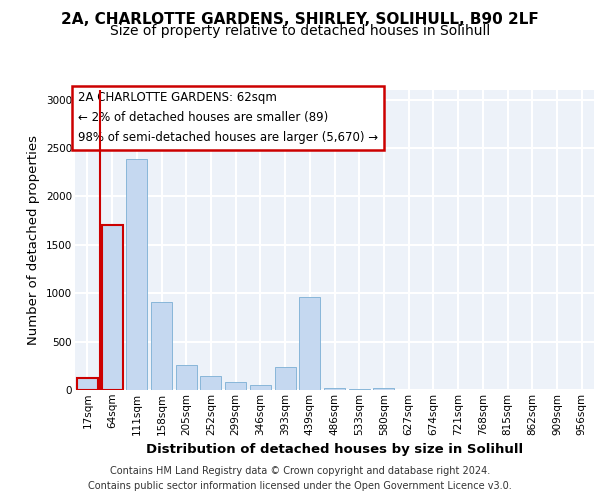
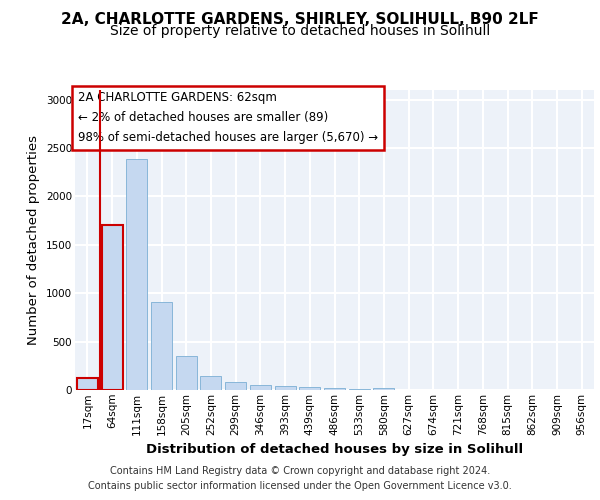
205sqm: 260 -> 360
393sqm: 240 -> 40
439sqm: 960 -> 30
